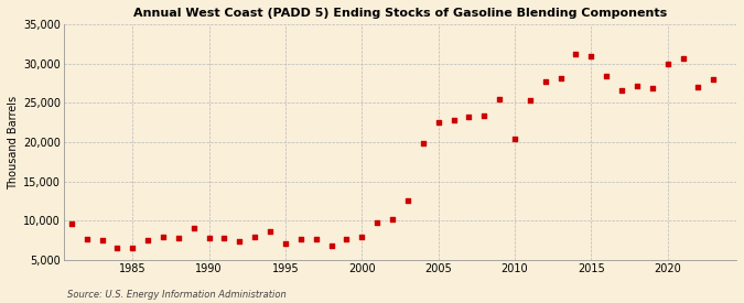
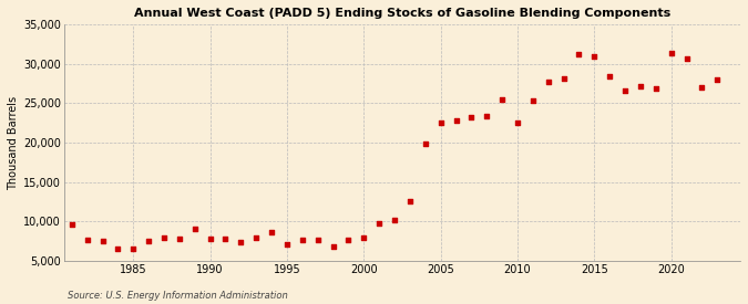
2010: 20,400 -> 22,500
2020: 30,000 -> 31,400
